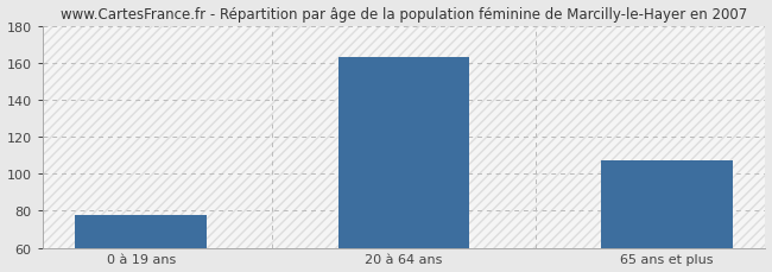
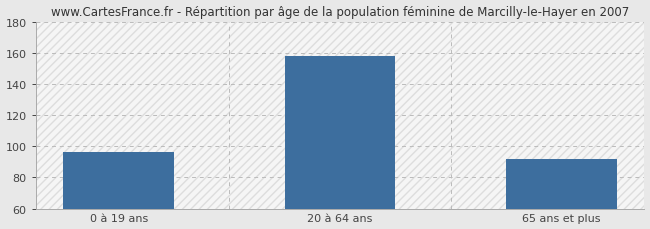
0 à 19 ans: 78 -> 96
20 à 64 ans: 163 -> 158
65 ans et plus: 107 -> 92
